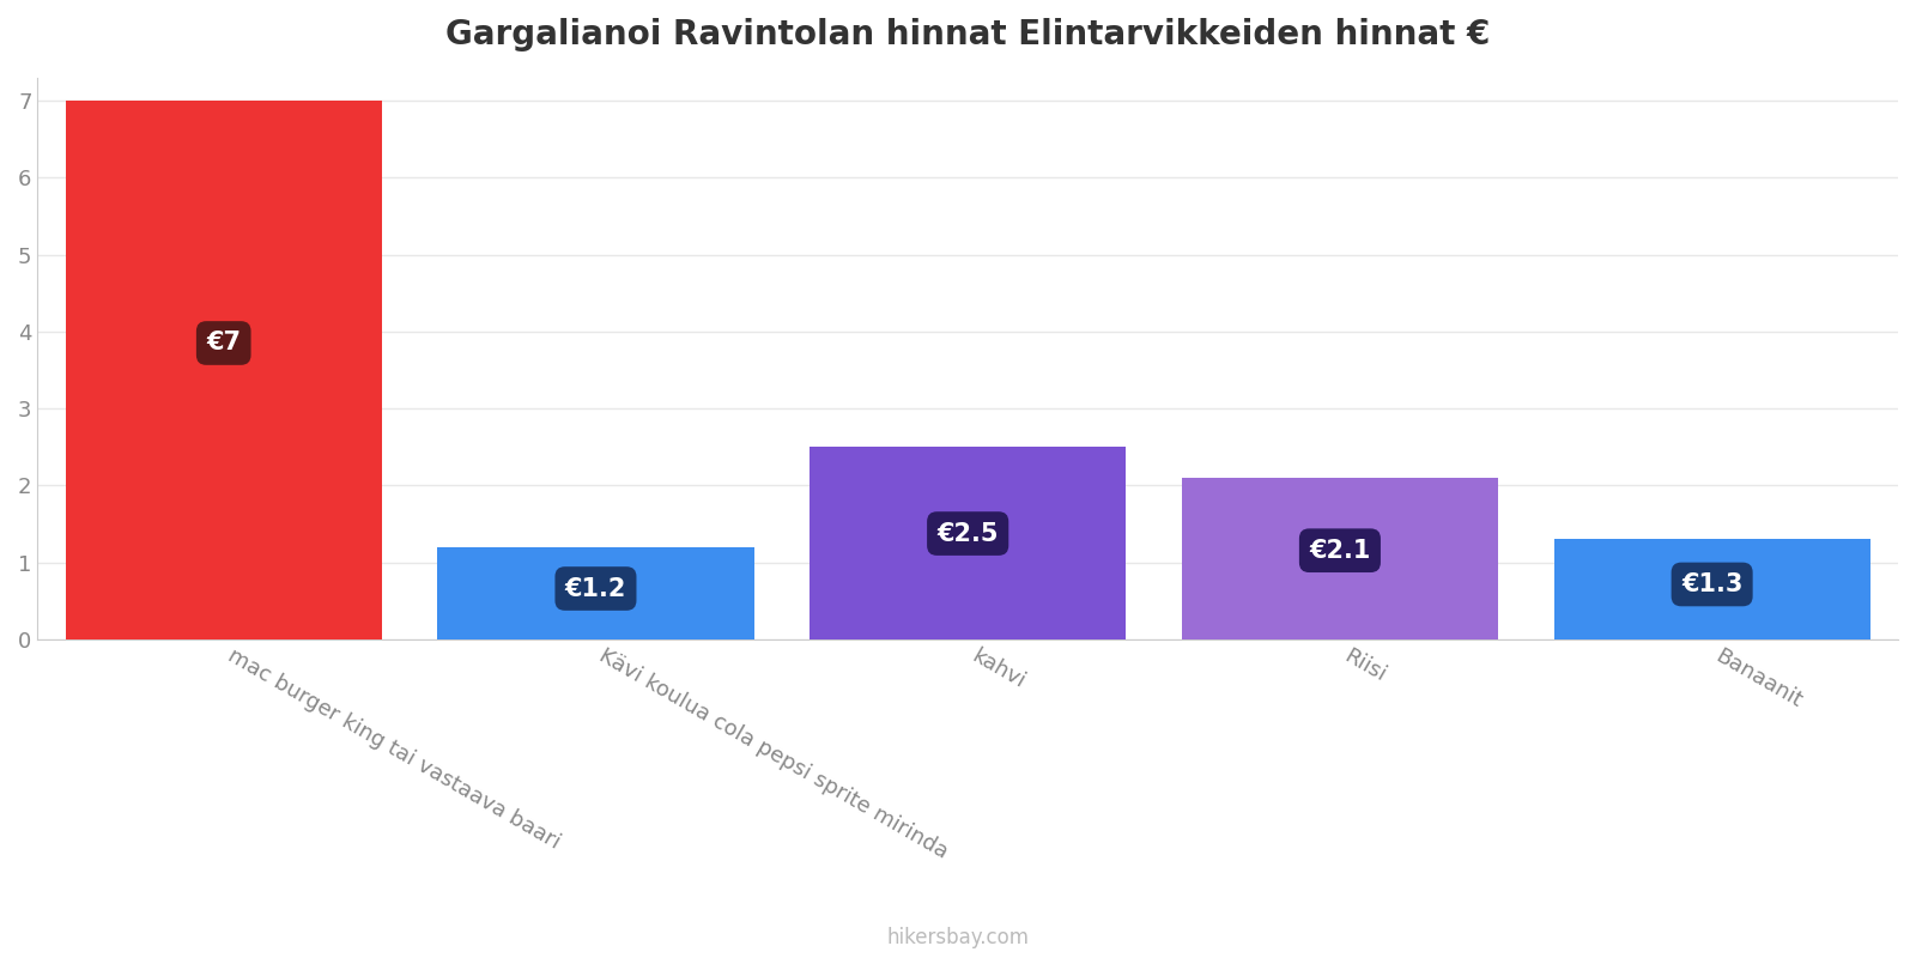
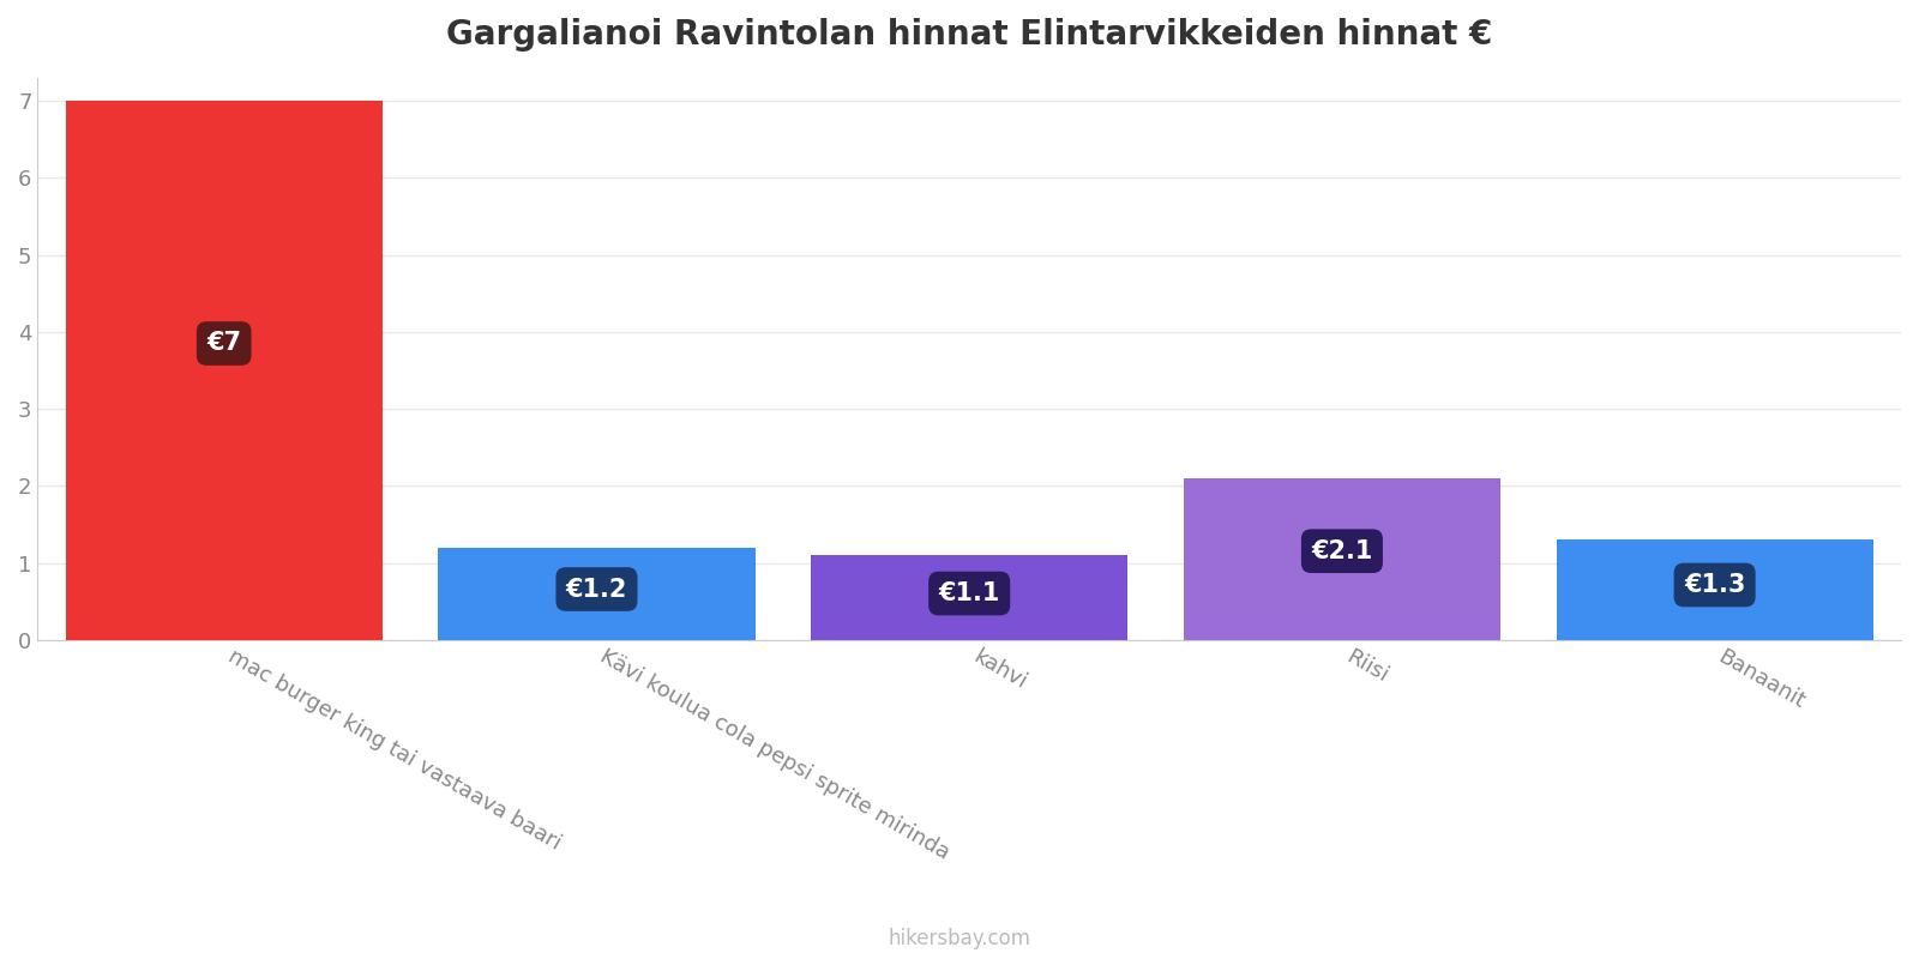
kahvi: €2.5 -> €1.1
